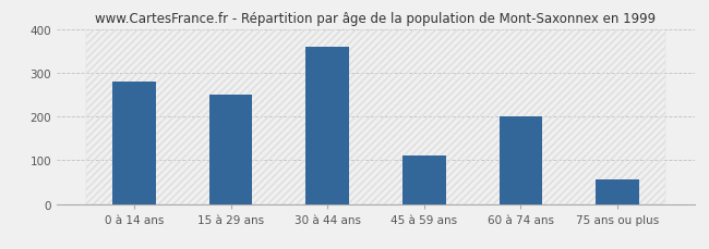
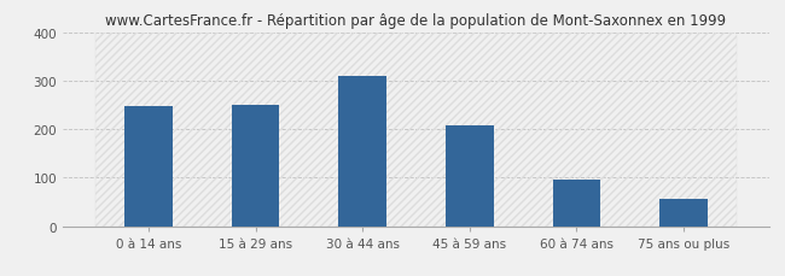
0 à 14 ans: 280 -> 247
30 à 44 ans: 360 -> 309
45 à 59 ans: 110 -> 207
60 à 74 ans: 200 -> 96
